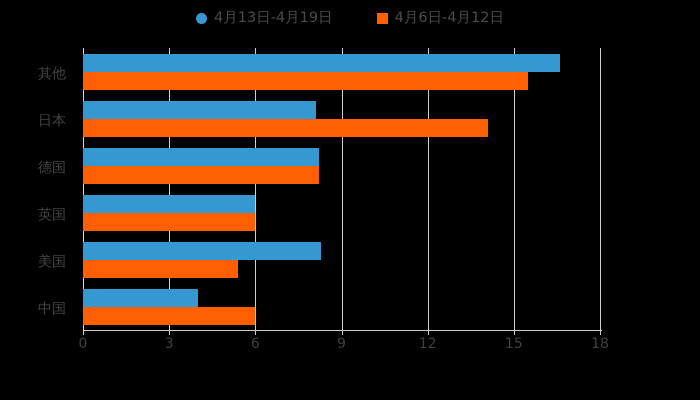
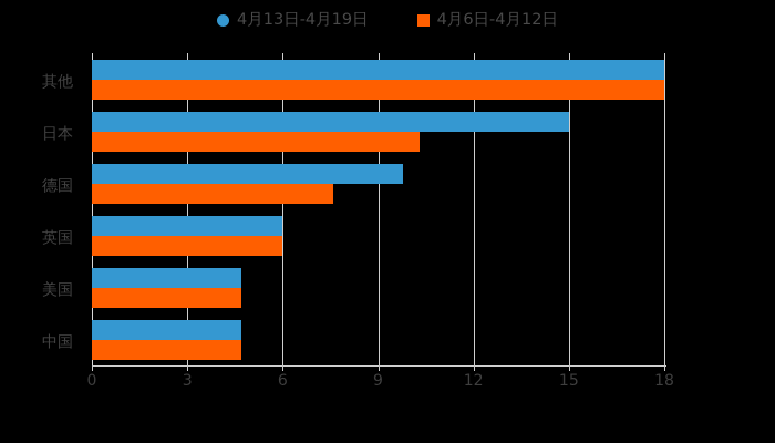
4月13日-4月19日/中国: 4.0 -> 4.7
4月6日-4月12日/中国: 6.0 -> 4.7
4月13日-4月19日/美国: 8.3 -> 4.7
4月6日-4月12日/美国: 5.4 -> 4.7
4月13日-4月19日/德国: 8.2 -> 9.8
4月6日-4月12日/德国: 8.2 -> 7.6
4月13日-4月19日/日本: 8.1 -> 15.0
4月6日-4月12日/日本: 14.1 -> 10.3
4月13日-4月19日/其他: 16.6 -> 18.0
4月6日-4月12日/其他: 15.5 -> 18.0
